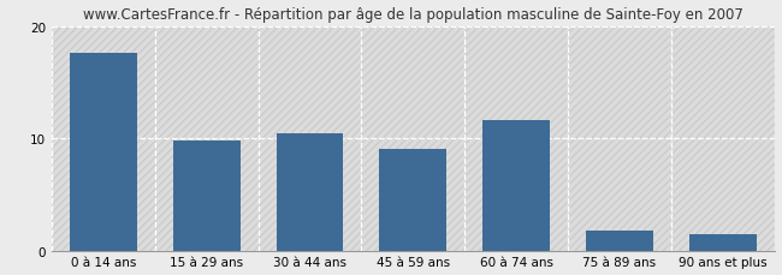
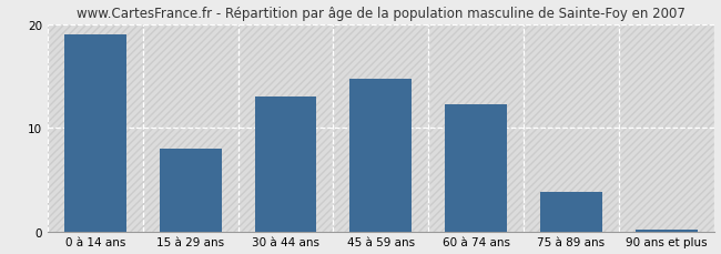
0 à 14 ans: 17.6 -> 19.0
15 à 29 ans: 9.8 -> 8.0
30 à 44 ans: 10.4 -> 13.0
45 à 59 ans: 9.0 -> 14.7
60 à 74 ans: 11.6 -> 12.2
75 à 89 ans: 1.8 -> 3.8
90 ans et plus: 1.4 -> 0.1
